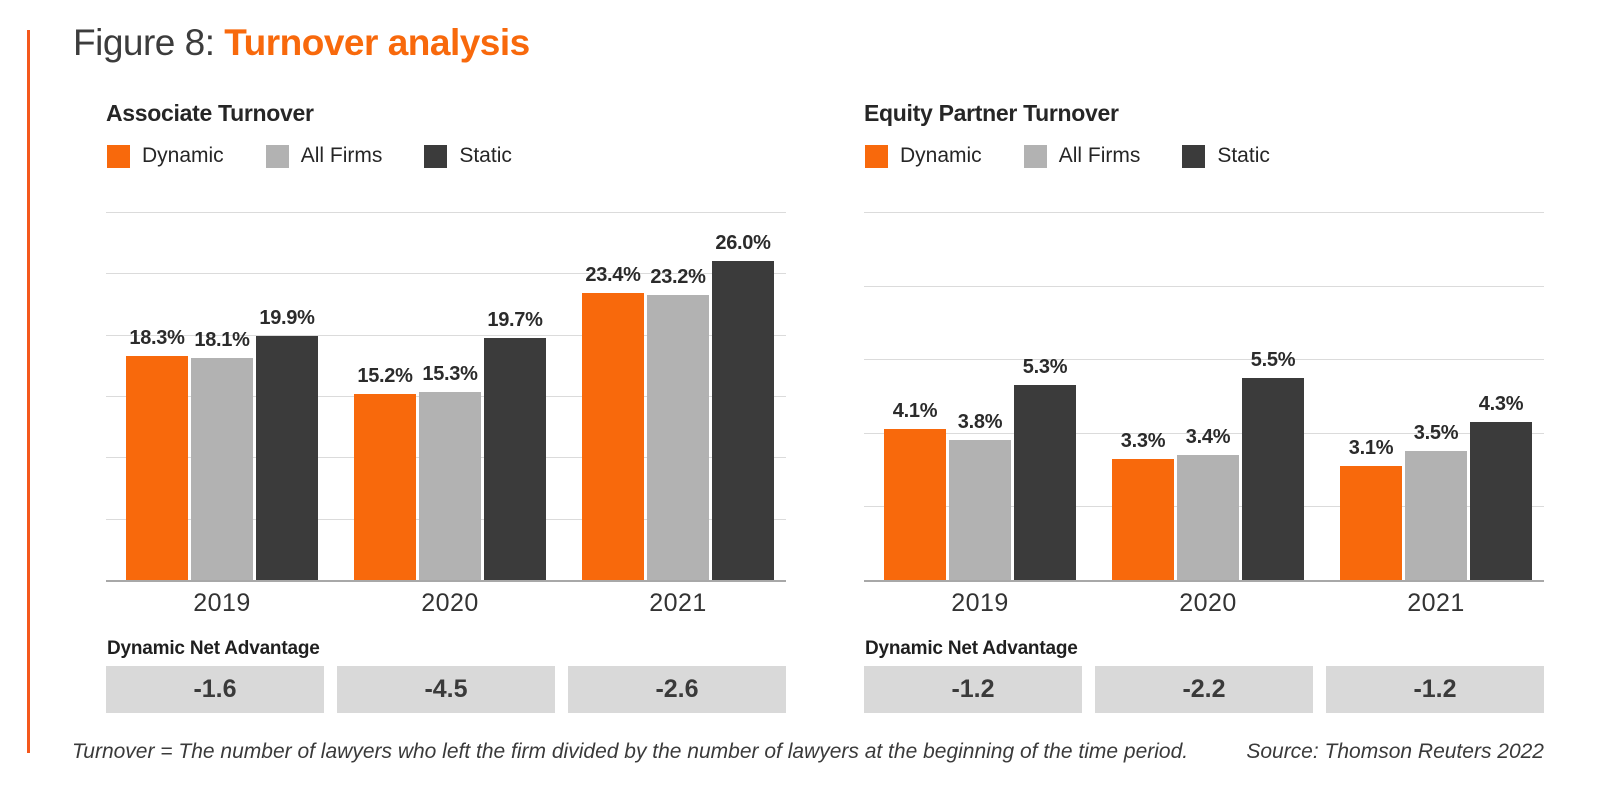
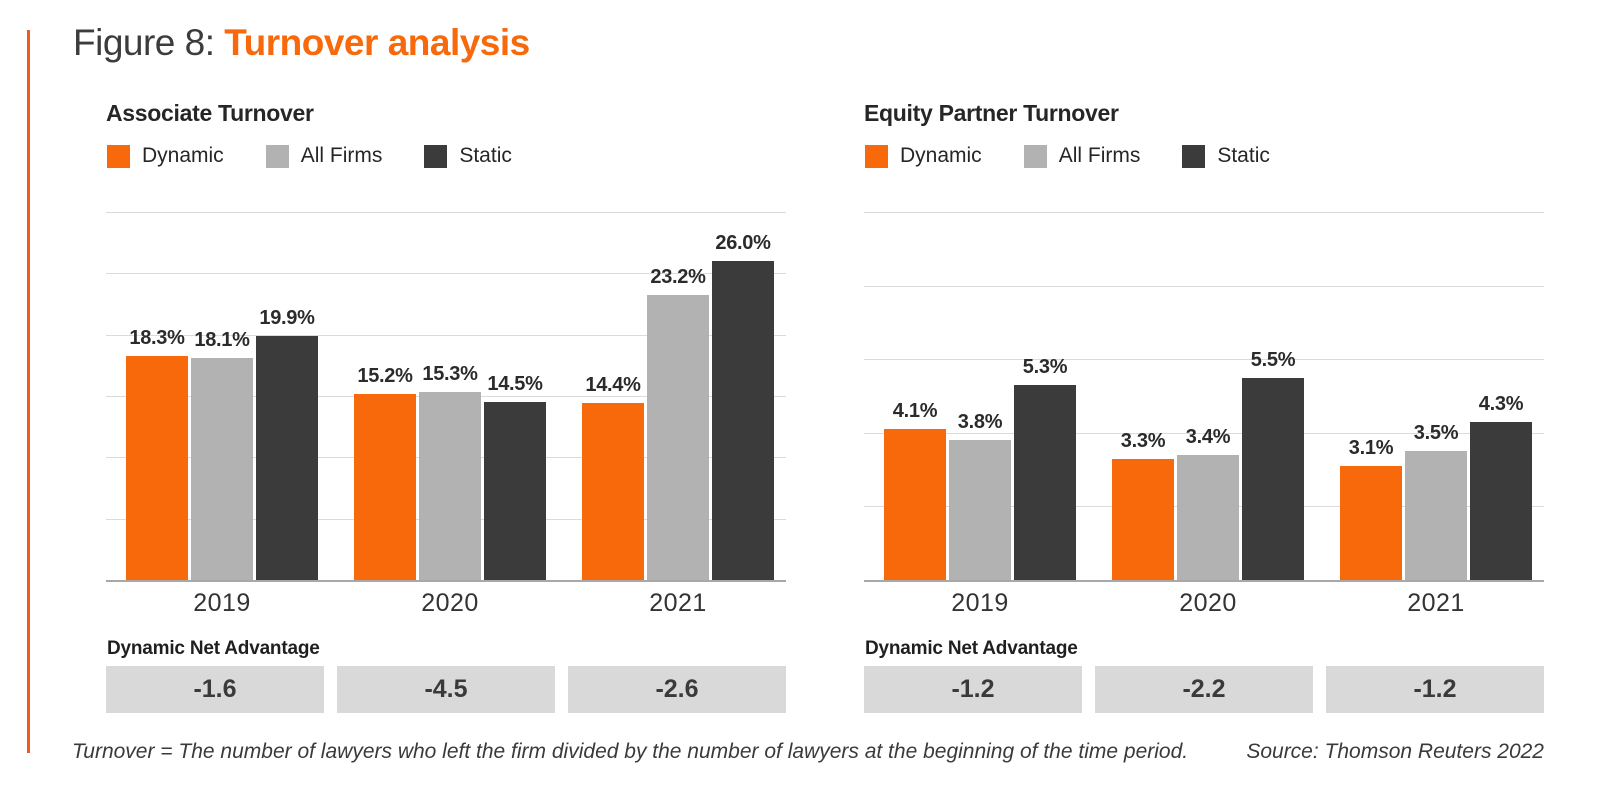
Associate Turnover/Static/2020: 19.7% -> 14.5%
Associate Turnover/Dynamic/2021: 23.4% -> 14.4%
